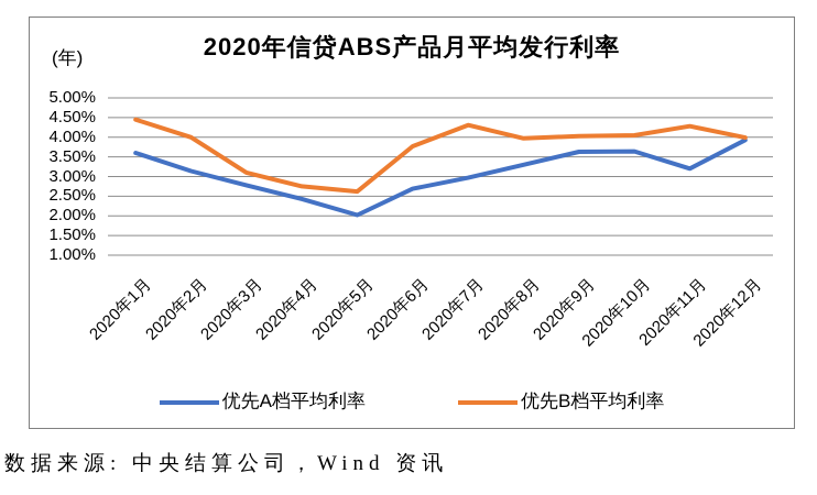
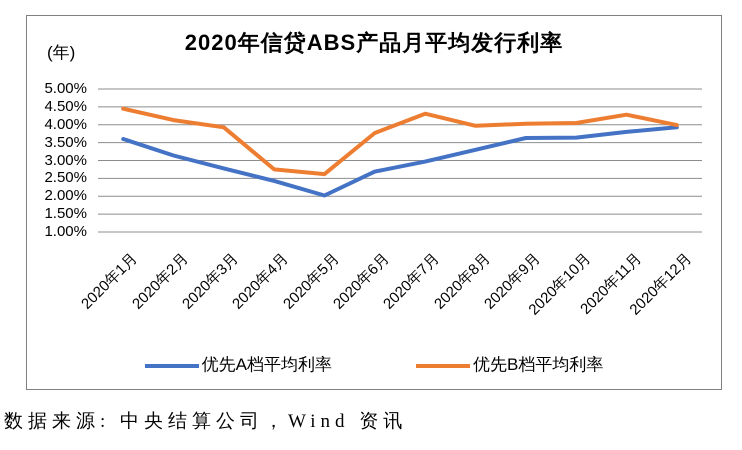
优先B档平均利率/2020年2月: 4.0% -> 4.1%
优先B档平均利率/2020年3月: 3.1% -> 3.9%
优先A档平均利率/2020年11月: 3.2% -> 3.8%
